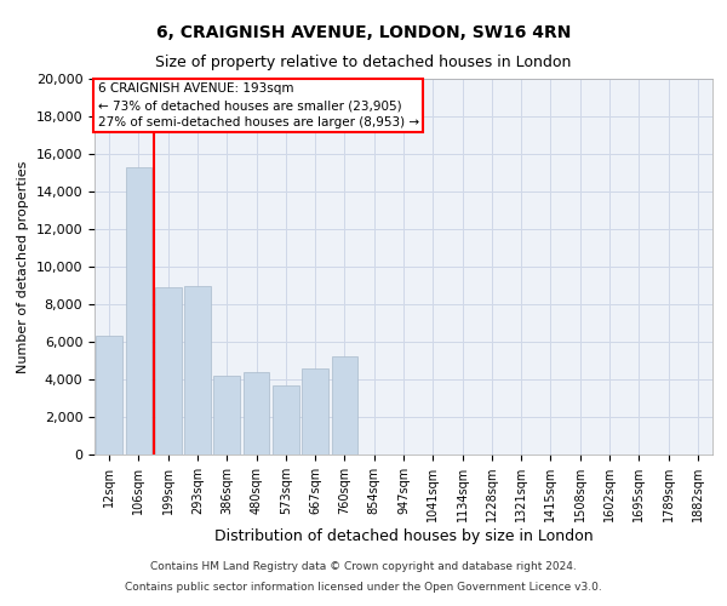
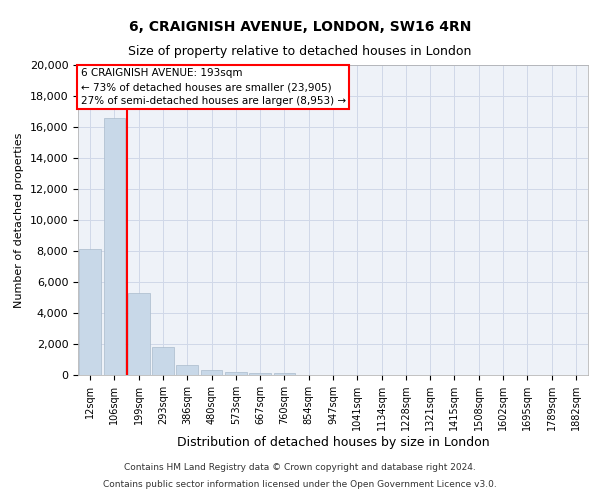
12sqm: 6,300 -> 8,100
106sqm: 15,300 -> 16,600
199sqm: 8,900 -> 5,300
293sqm: 9,000 -> 1,800
386sqm: 4,200 -> 600
480sqm: 4,400 -> 300
573sqm: 3,700 -> 200
667sqm: 4,600 -> 200
760sqm: 5,200 -> 100
